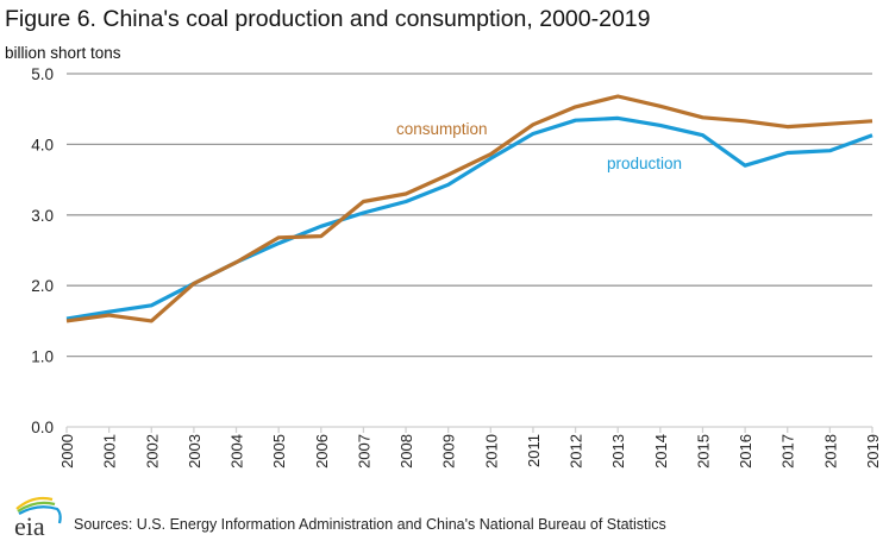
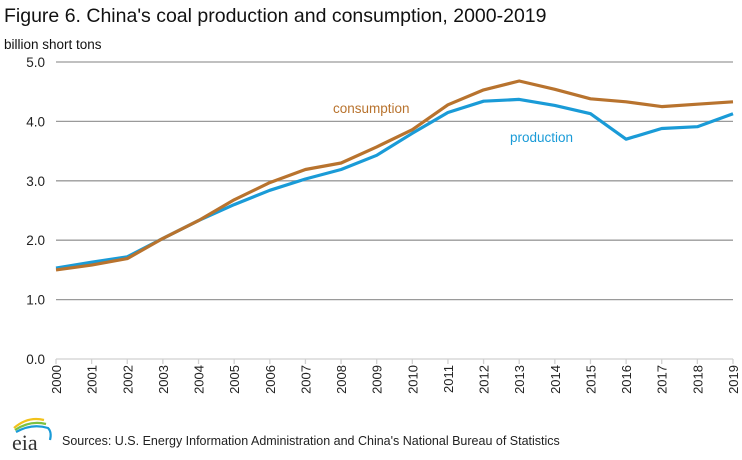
consumption/2002: 1.5 -> 1.7
consumption/2006: 2.7 -> 3.0
